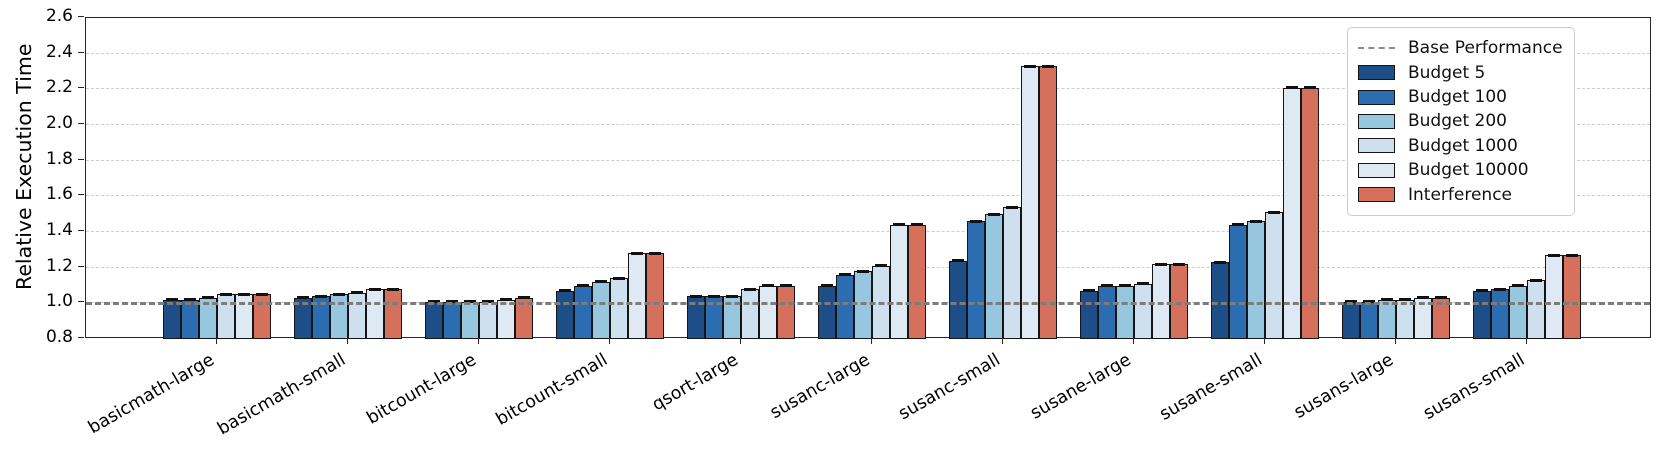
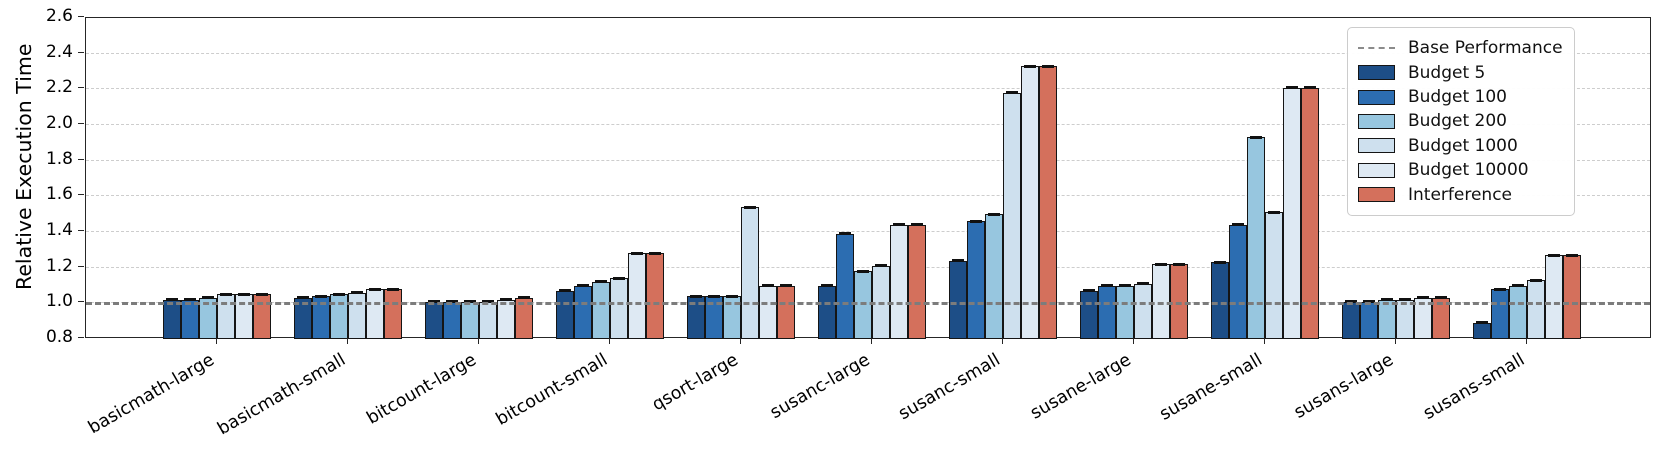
Budget 1000/qsort-large: 1.08 -> 1.54
Budget 100/susanc-large: 1.16 -> 1.39
Budget 1000/susanc-small: 1.54 -> 2.18
Budget 200/susane-small: 1.46 -> 1.93
Budget 5/susans-small: 1.07 -> 0.89
